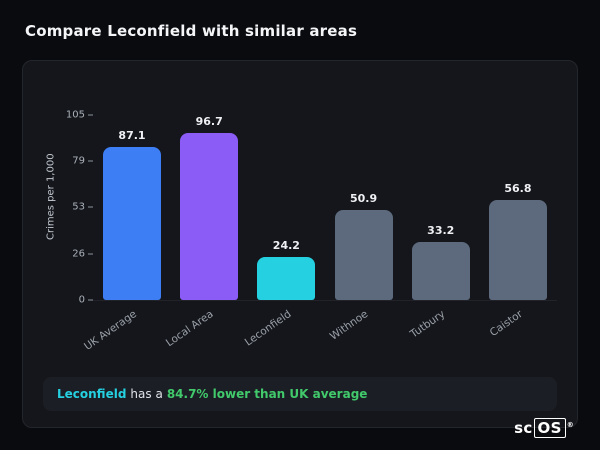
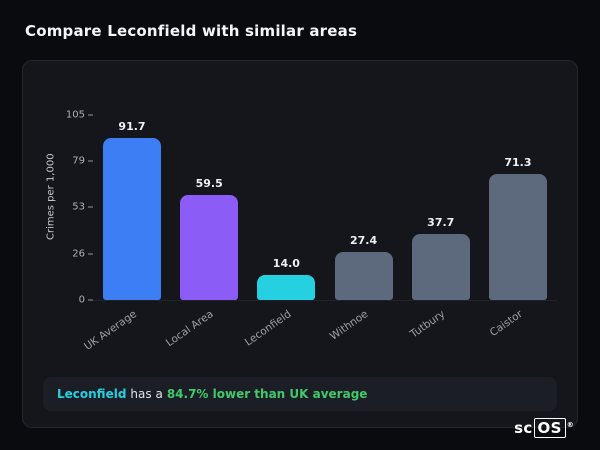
UK Average: 87.1 -> 91.7
Local Area: 96.7 -> 59.5
Leconfield: 24.2 -> 14.0
Withnoe: 50.9 -> 27.4
Tutbury: 33.2 -> 37.7
Caistor: 56.8 -> 71.3
